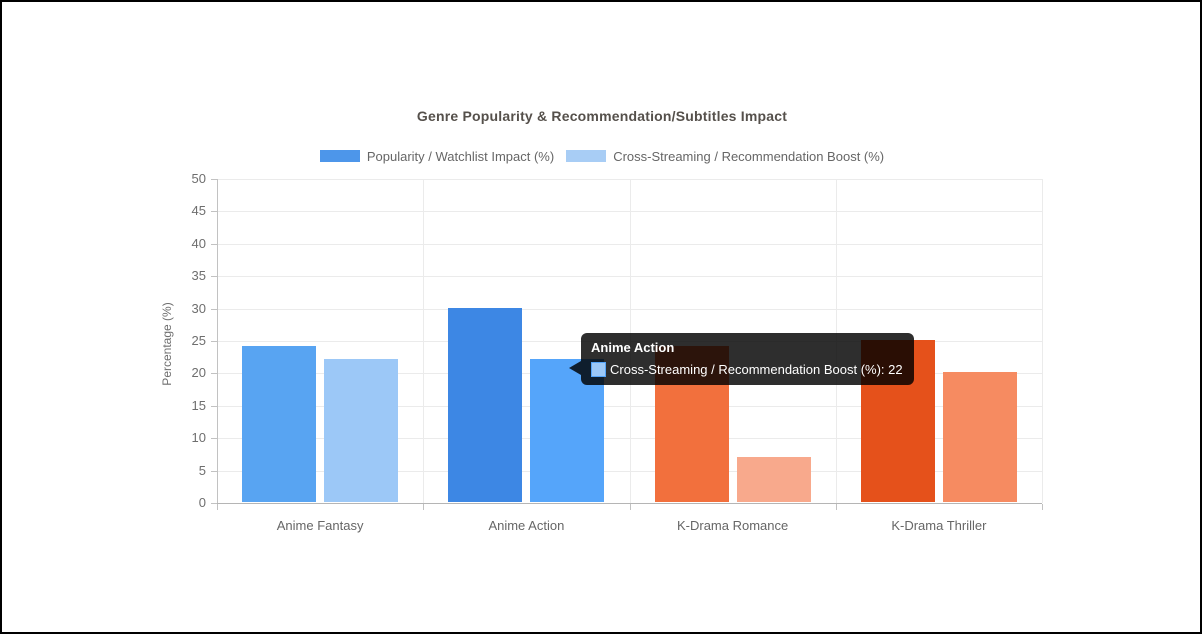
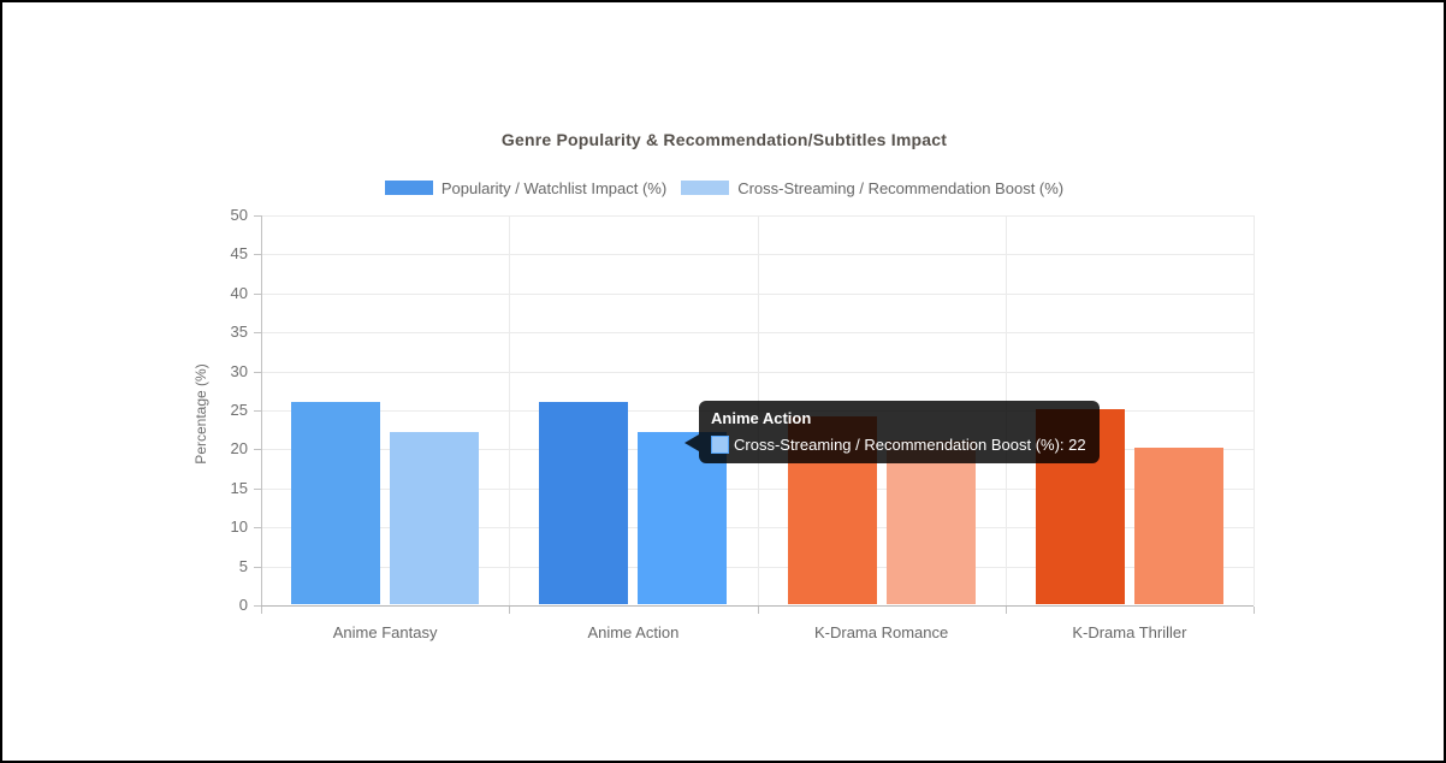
Popularity / Watchlist Impact (%)/Anime Fantasy: 24 -> 26
Popularity / Watchlist Impact (%)/Anime Action: 30 -> 26
Cross-Streaming / Recommendation Boost (%)/K-Drama Romance: 7 -> 21
